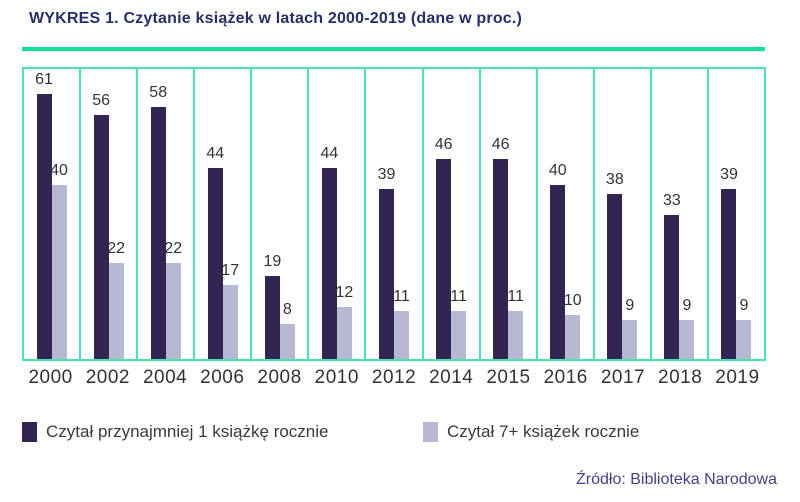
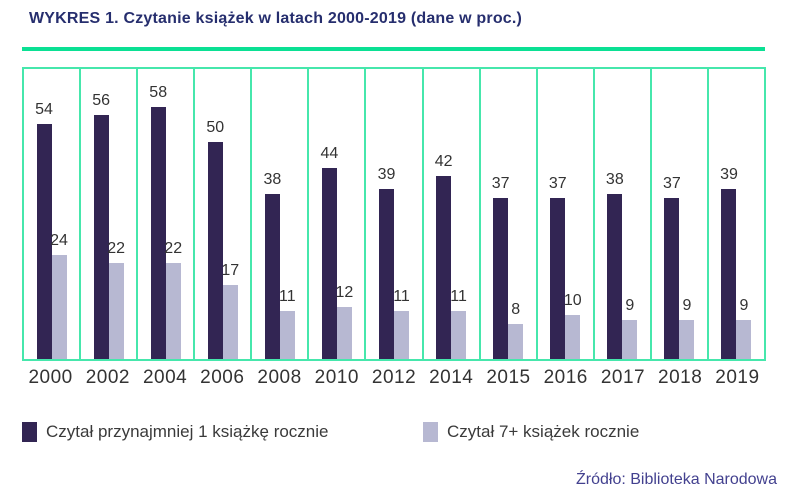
Czytał przynajmniej 1 książkę rocznie/2000: 61 -> 54
Czytał 7+ książek rocznie/2000: 40 -> 24
Czytał przynajmniej 1 książkę rocznie/2006: 44 -> 50
Czytał przynajmniej 1 książkę rocznie/2008: 19 -> 38
Czytał 7+ książek rocznie/2008: 8 -> 11
Czytał przynajmniej 1 książkę rocznie/2014: 46 -> 42
Czytał przynajmniej 1 książkę rocznie/2015: 46 -> 37
Czytał 7+ książek rocznie/2015: 11 -> 8
Czytał przynajmniej 1 książkę rocznie/2016: 40 -> 37
Czytał przynajmniej 1 książkę rocznie/2018: 33 -> 37
